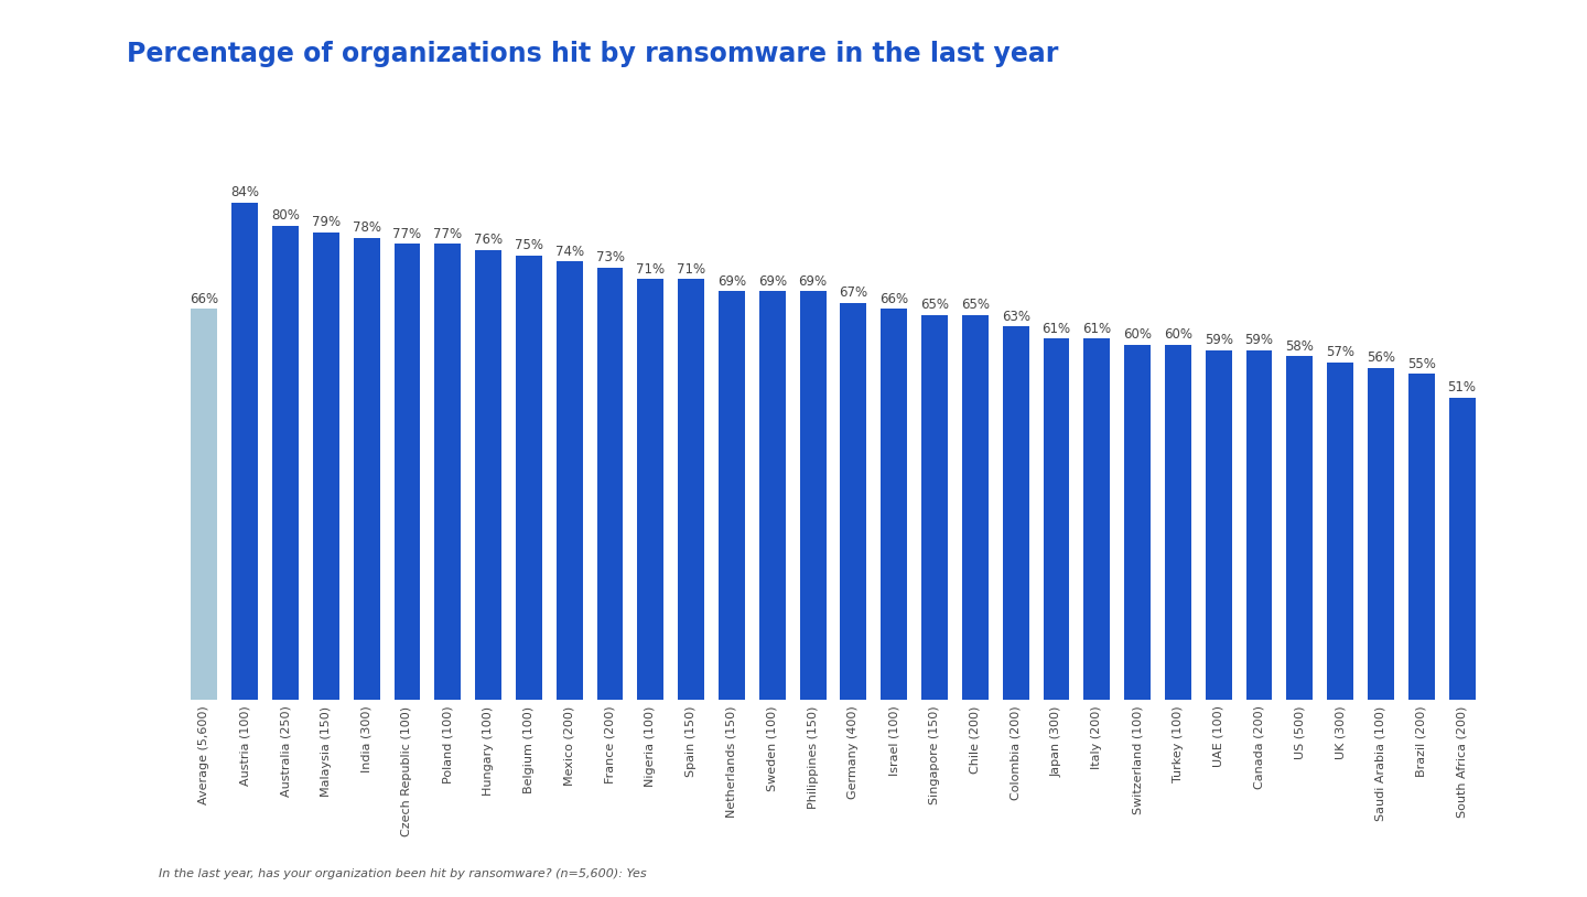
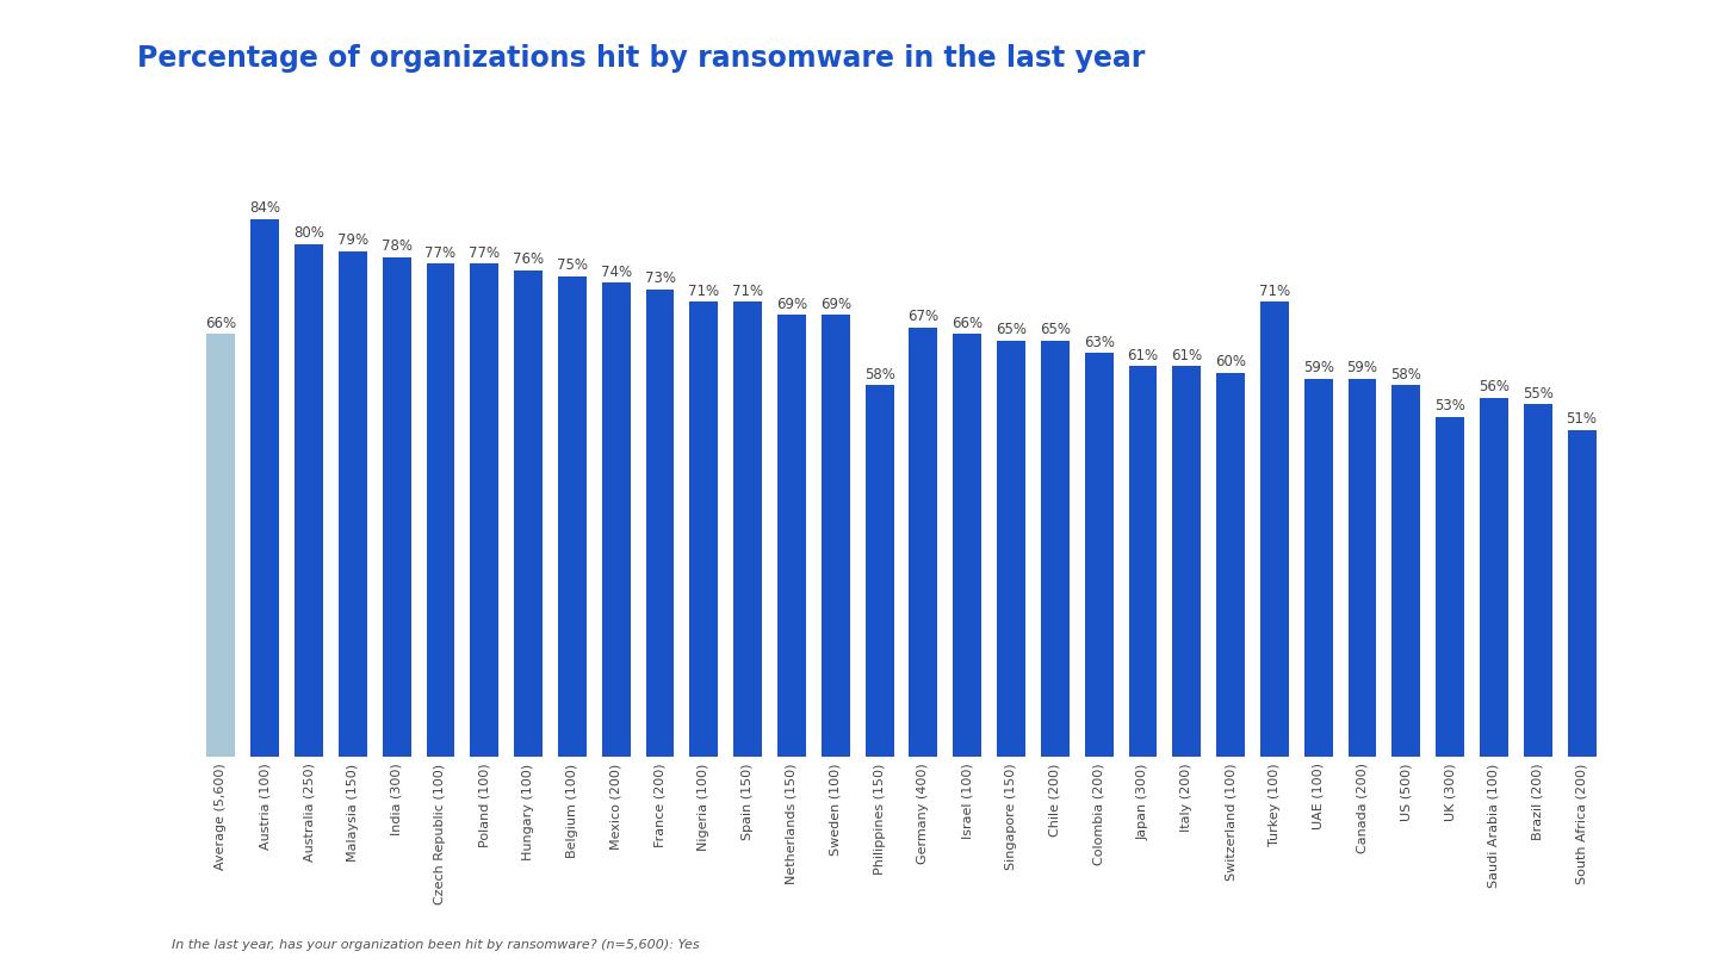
Philippines (150): 69% -> 58%
Turkey (100): 60% -> 71%
UK (300): 57% -> 53%
